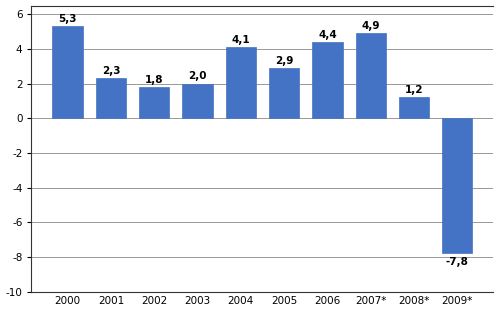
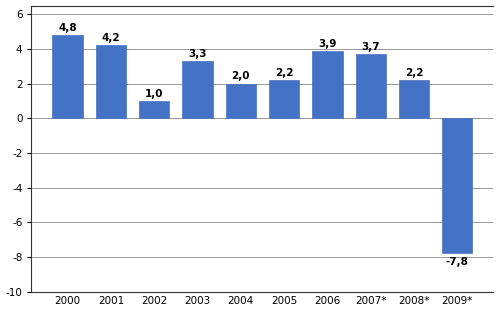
2000: 5,3 -> 4,8
2001: 2,3 -> 4,2
2002: 1,8 -> 1,0
2003: 2,0 -> 3,3
2004: 4,1 -> 2,0
2005: 2,9 -> 2,2
2006: 4,4 -> 3,9
2007*: 4,9 -> 3,7
2008*: 1,2 -> 2,2
